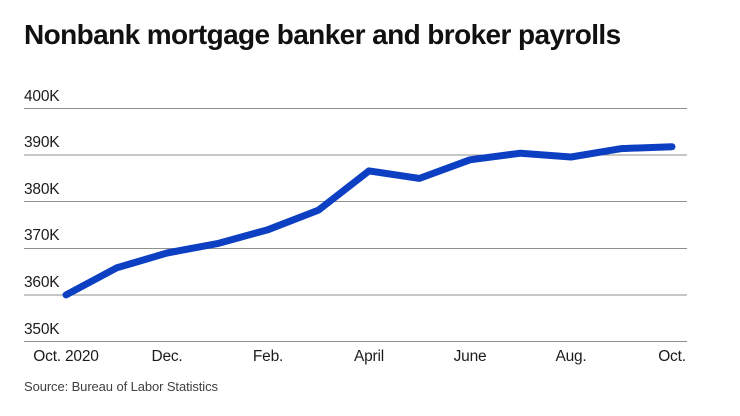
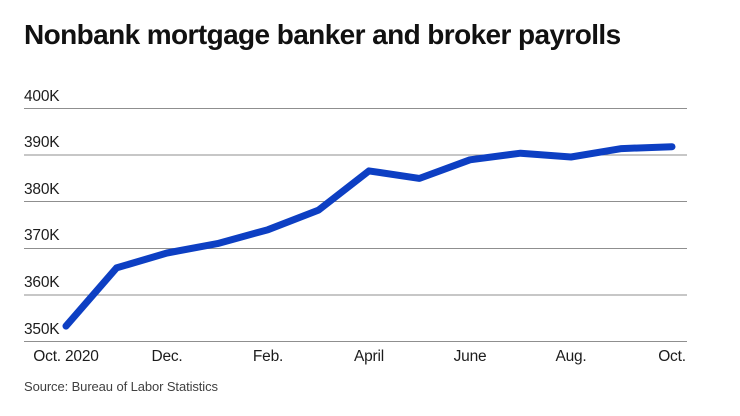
Oct. 2020: 360K -> 353K
